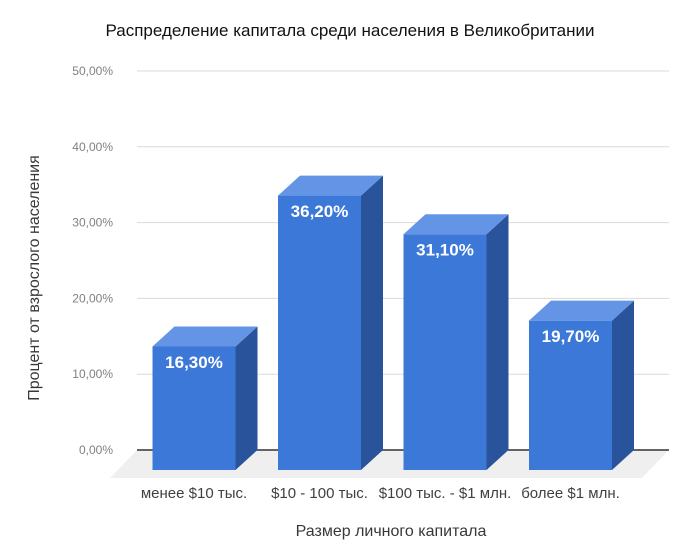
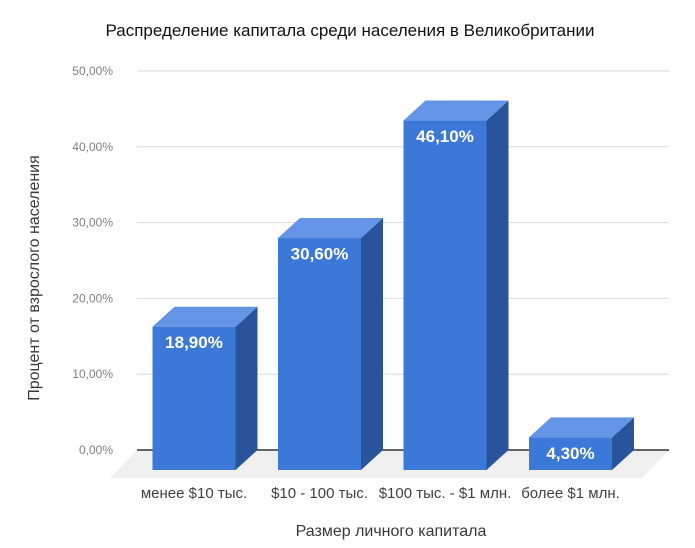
менее $10 тыс.: 16,30% -> 18,90%
$10 - 100 тыс.: 36,20% -> 30,60%
$100 тыс. - $1 млн.: 31,10% -> 46,10%
более $1 млн.: 19,70% -> 4,30%
